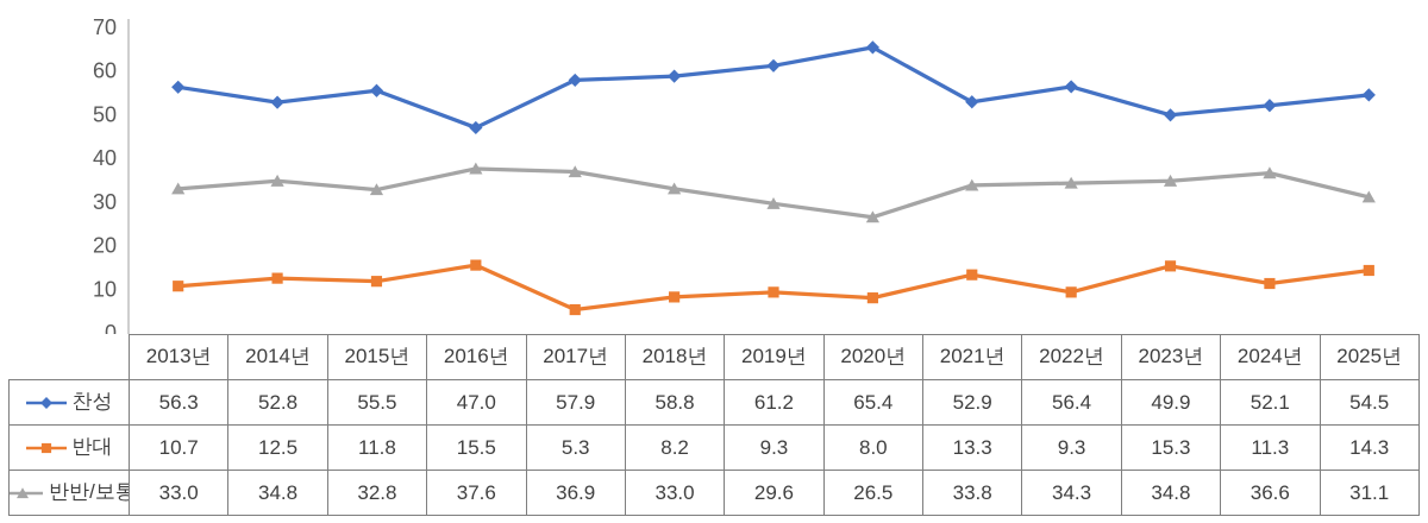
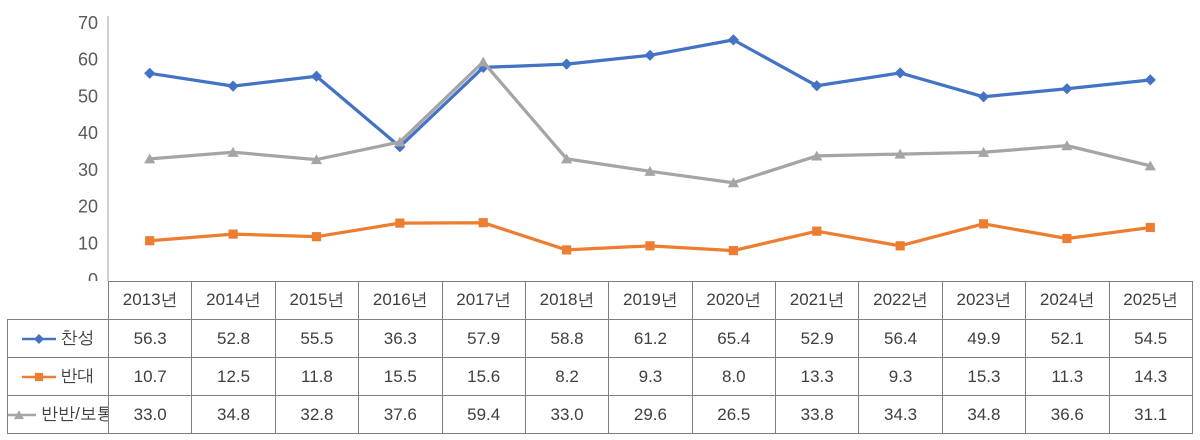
찬성/2016년: 47.0 -> 36.3
반대/2017년: 5.3 -> 15.6
반반/보통/2017년: 36.9 -> 59.4
